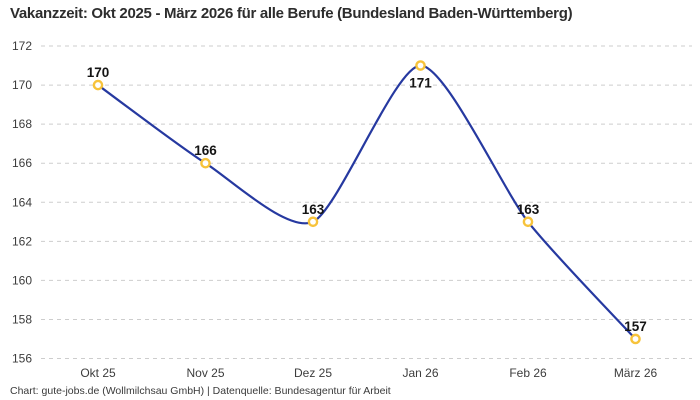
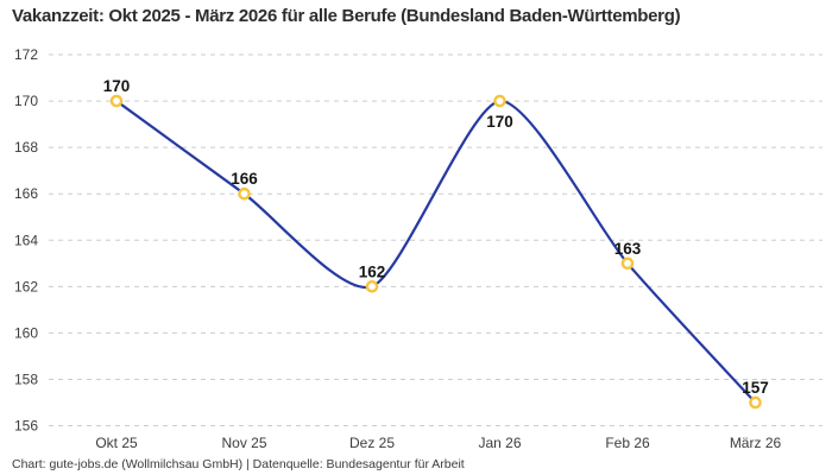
Dez 25: 163 -> 162
Jan 26: 171 -> 170
